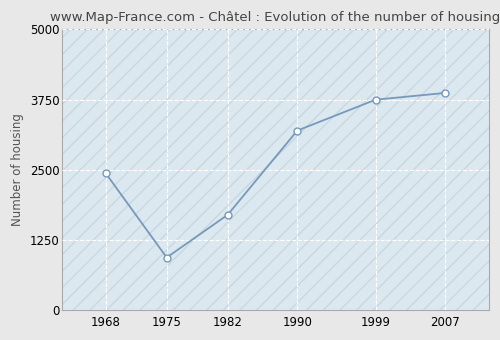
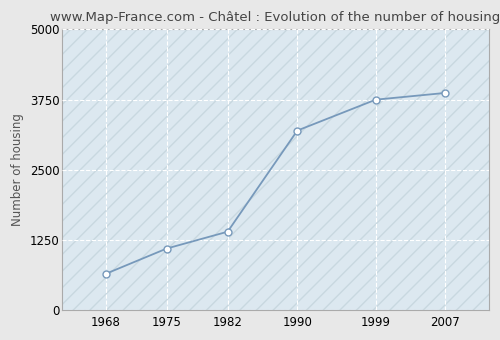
1968: 2440 -> 650
1975: 940 -> 1100
1982: 1700 -> 1400
